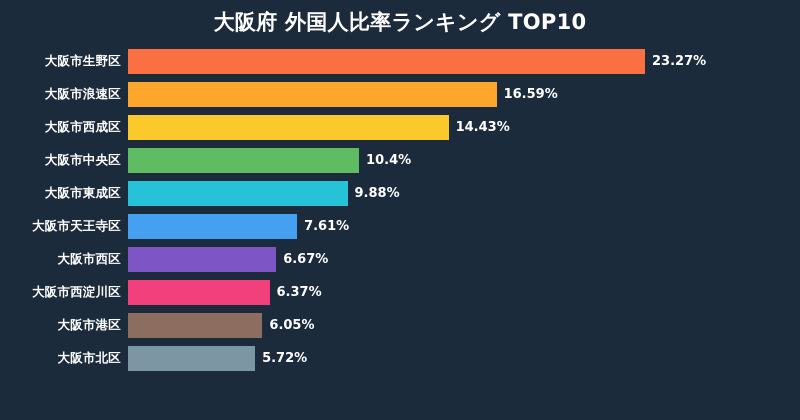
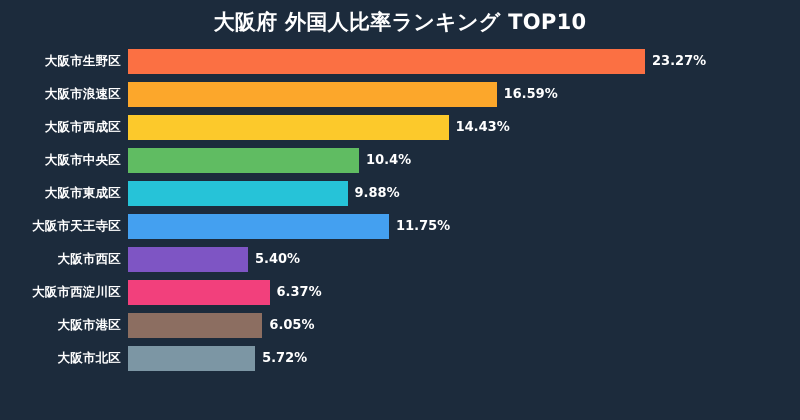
大阪市天王寺区: 7.61% -> 11.75%
大阪市西区: 6.67% -> 5.40%
